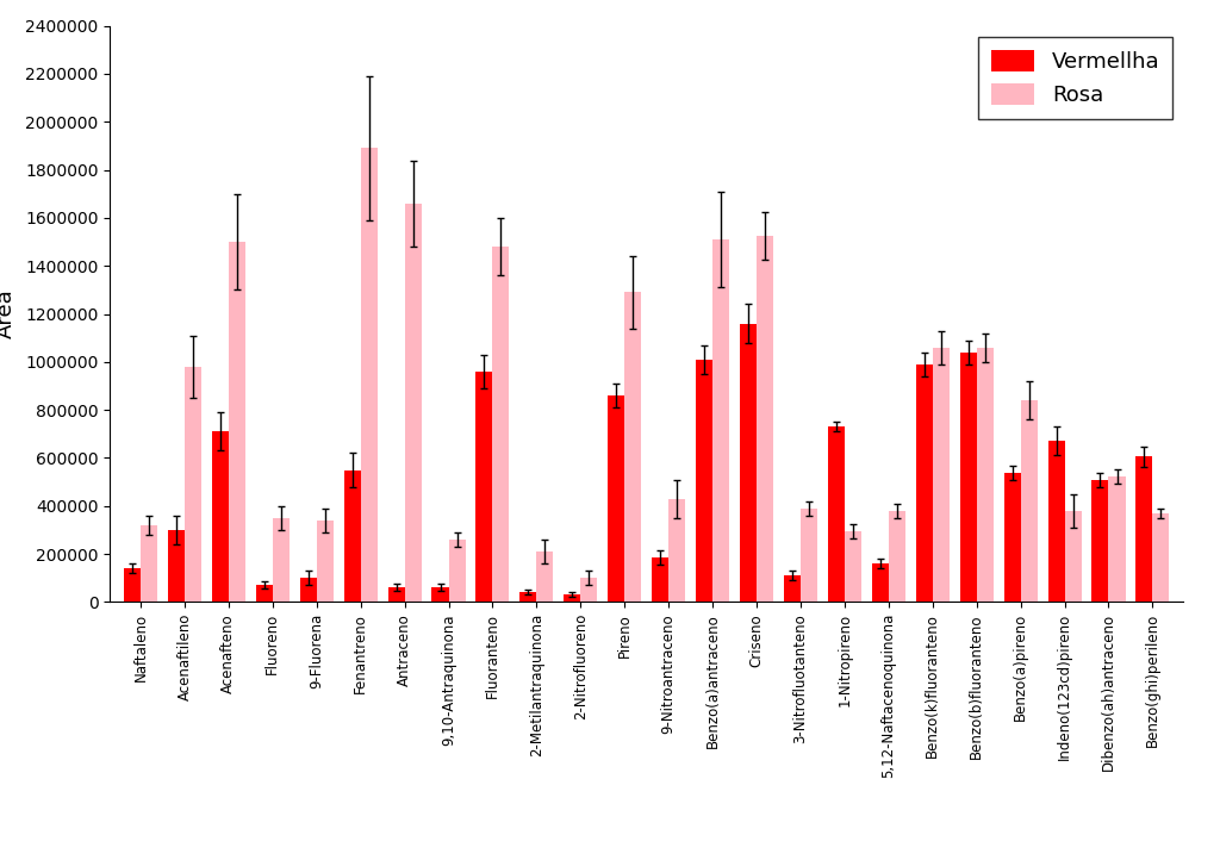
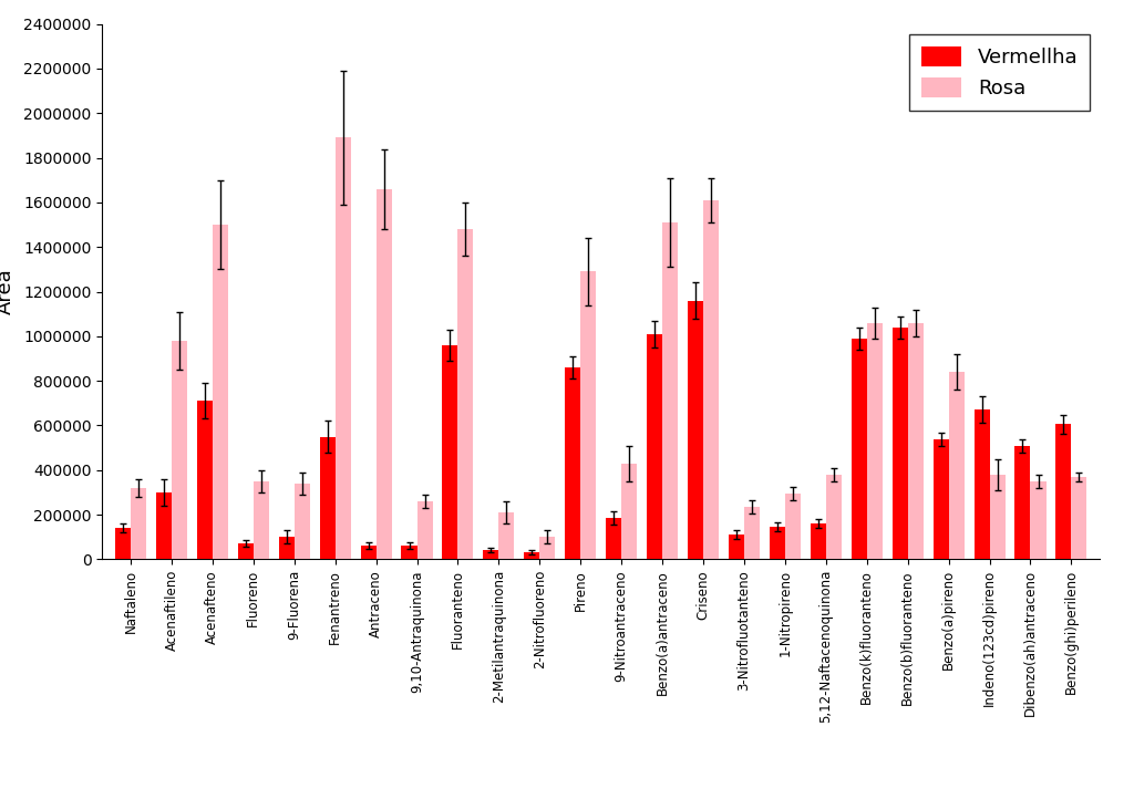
Rosa/Criseno: 1525000 -> 1610000
Rosa/3-Nitrofluotanteno: 390000 -> 235000
Vermellha/1-Nitropireno: 730000 -> 145000
Rosa/Dibenzo(ah)antraceno: 525000 -> 350000
